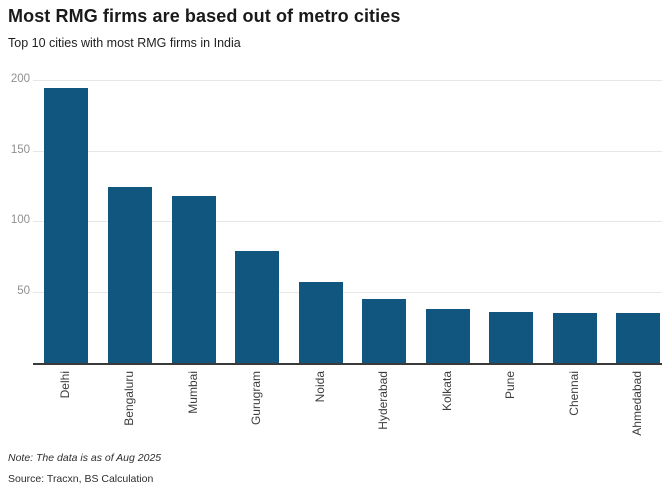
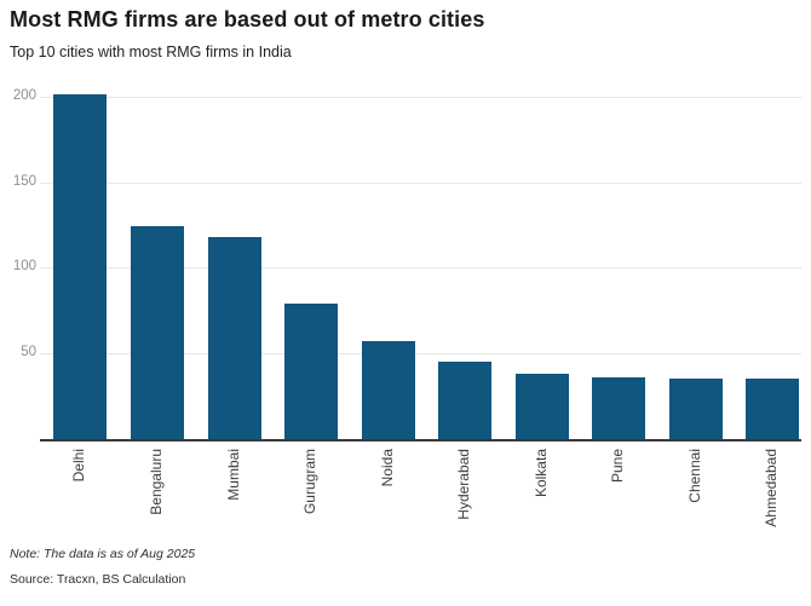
Delhi: 194 -> 201
